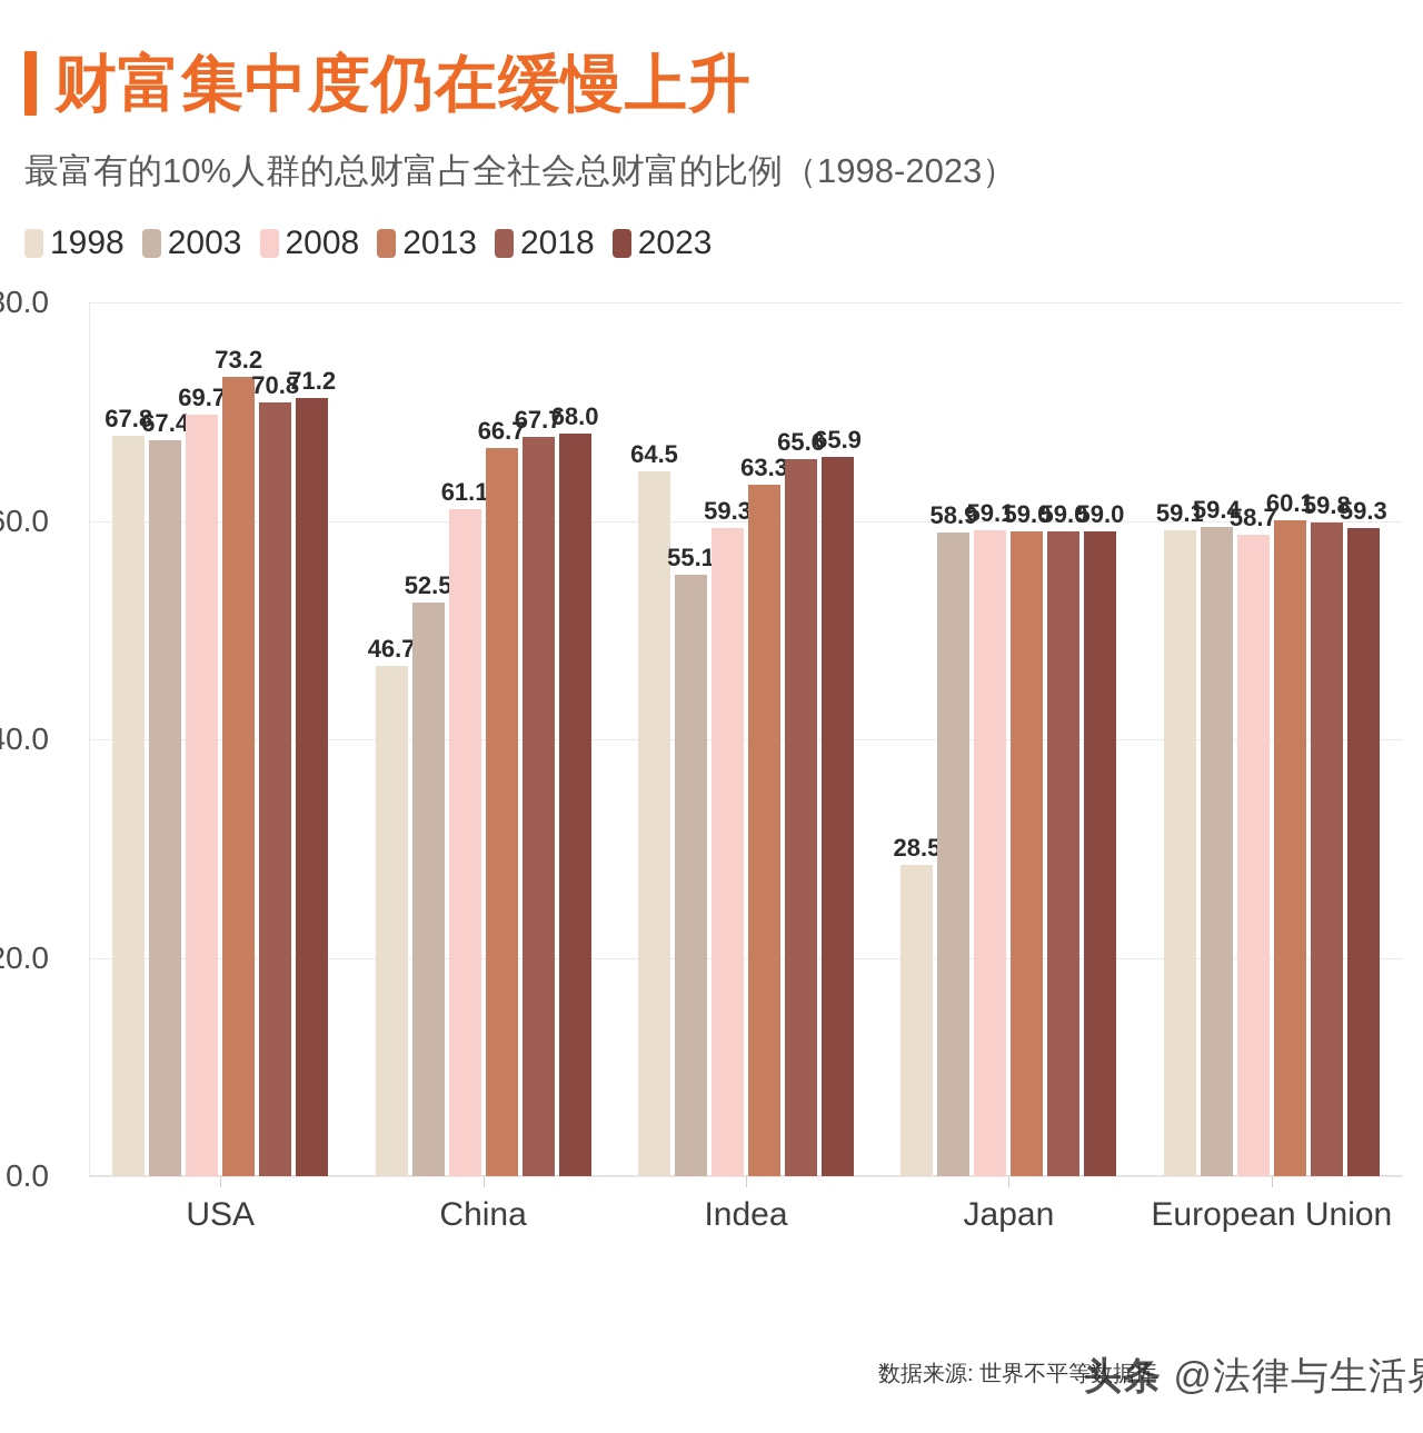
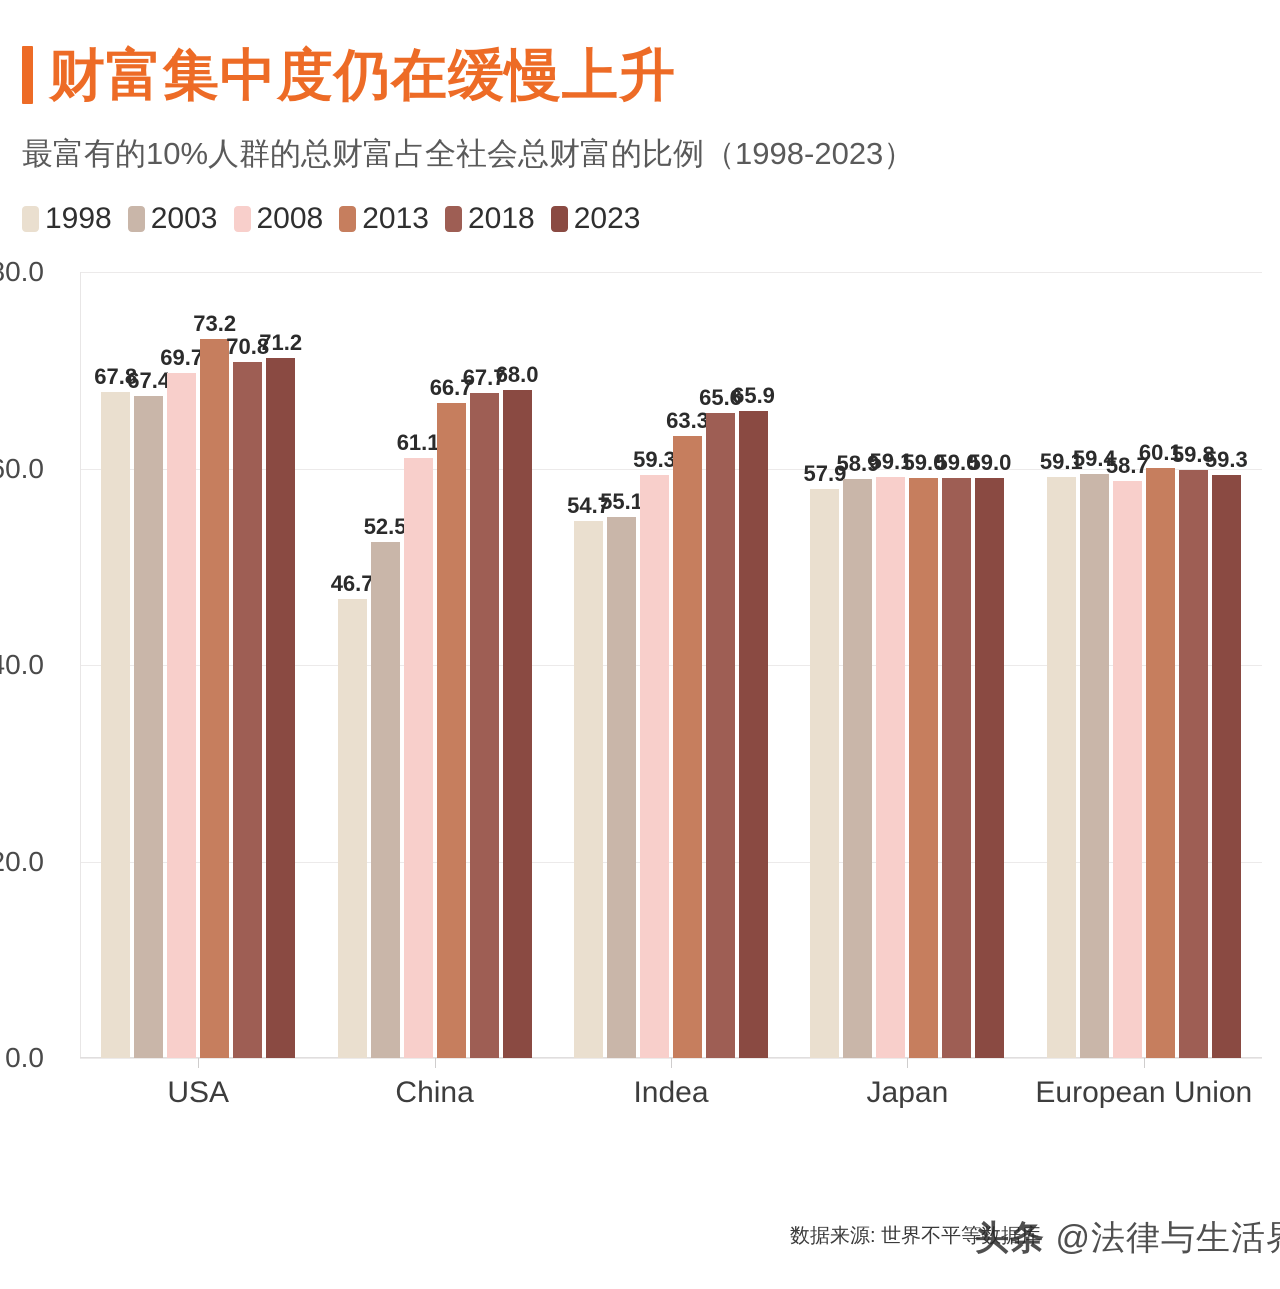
1998/Indea: 64.5 -> 54.7
1998/Japan: 28.5 -> 57.9
